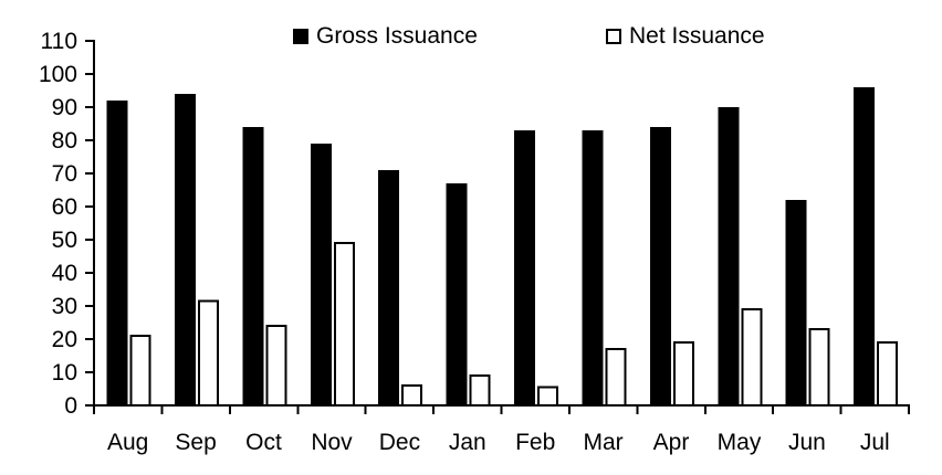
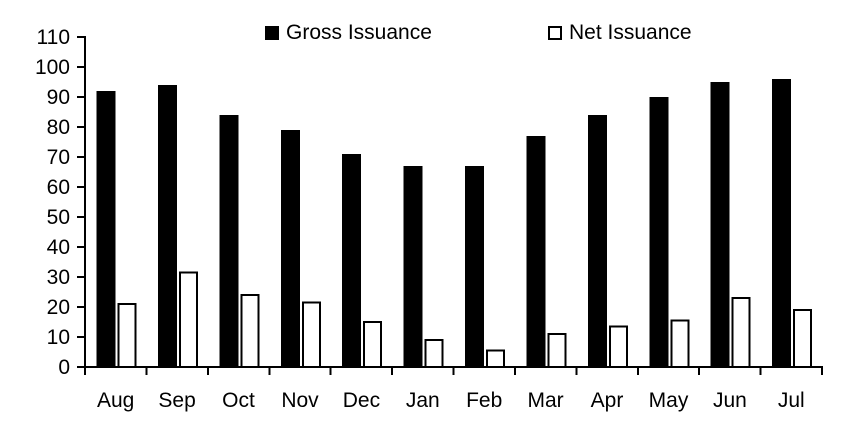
Net Issuance/Nov: 49 -> 22
Net Issuance/Dec: 6 -> 15
Gross Issuance/Feb: 83 -> 67
Gross Issuance/Mar: 83 -> 77
Net Issuance/Mar: 17 -> 11
Net Issuance/Apr: 19 -> 14
Net Issuance/May: 29 -> 16
Gross Issuance/Jun: 62 -> 95
